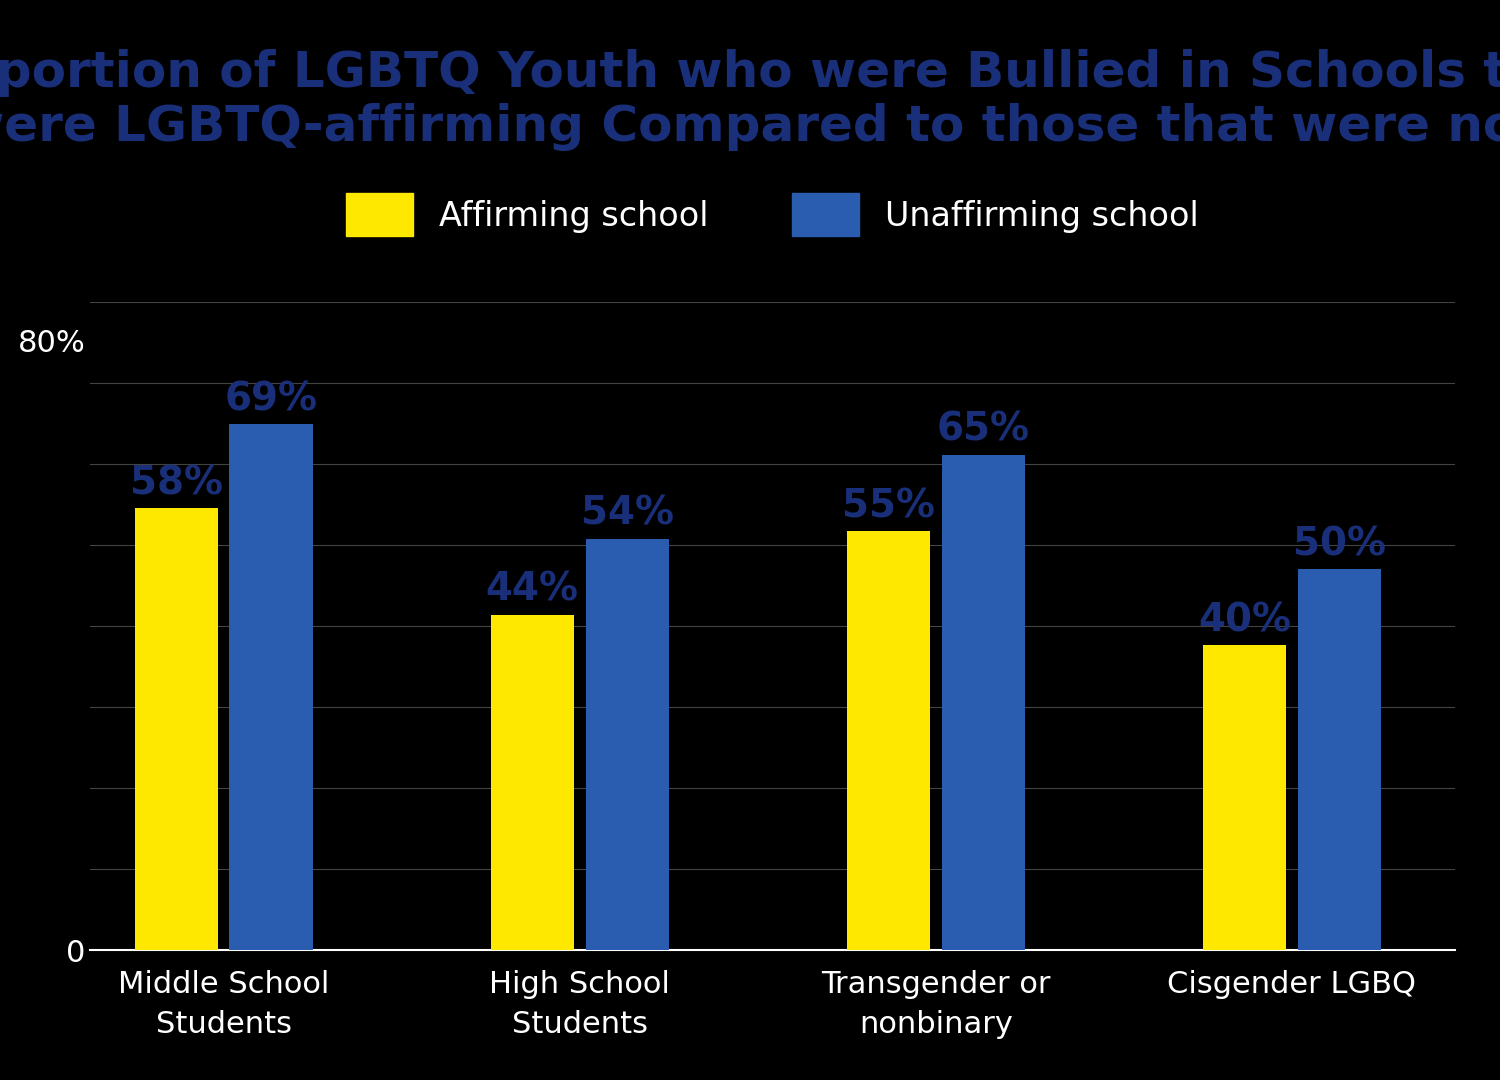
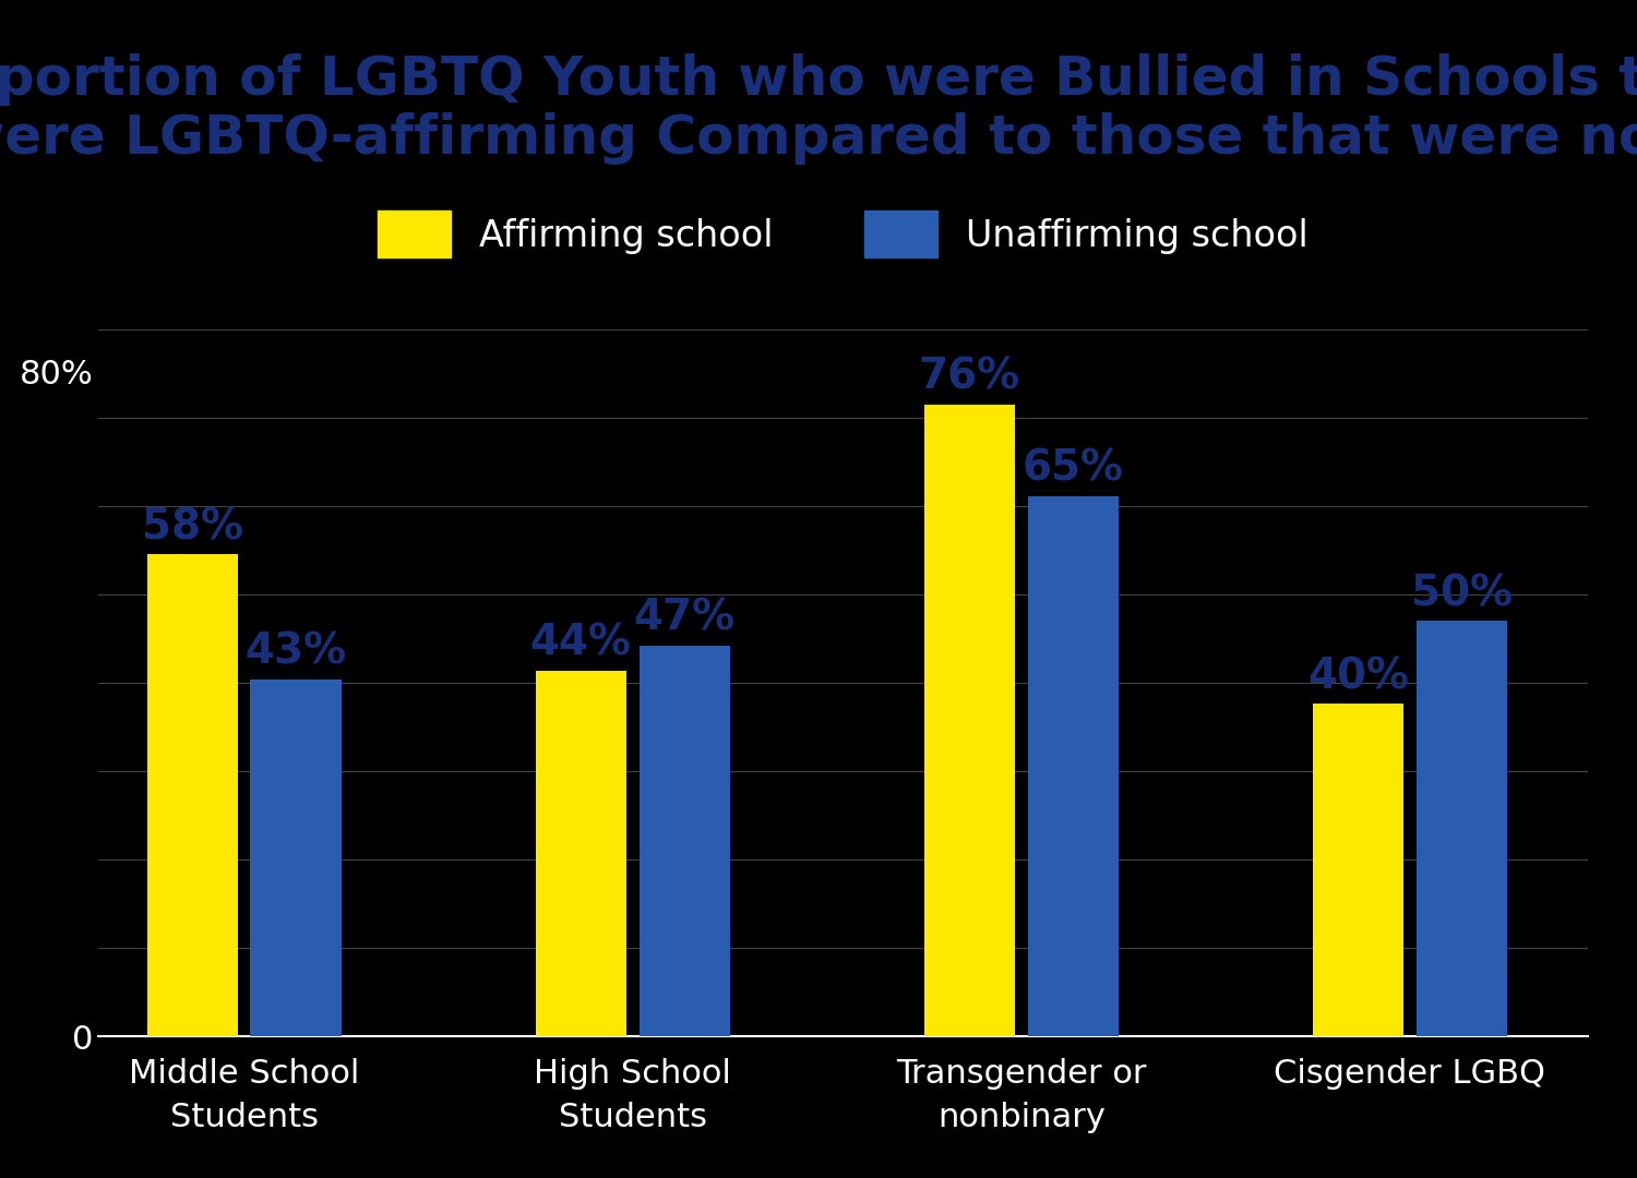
Unaffirming school/Middle School Students: 69% -> 43%
Unaffirming school/High School Students: 54% -> 47%
Affirming school/Transgender or nonbinary: 55% -> 76%
